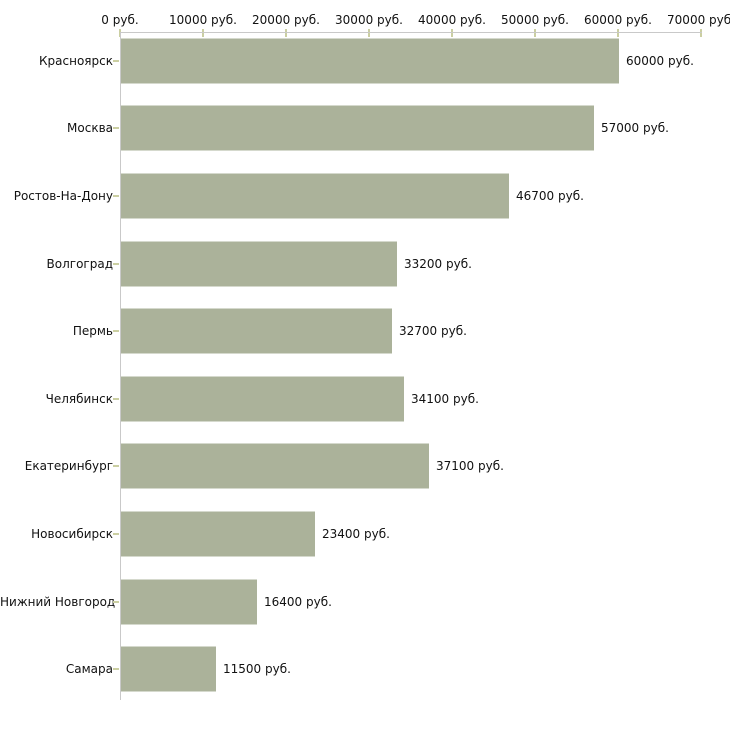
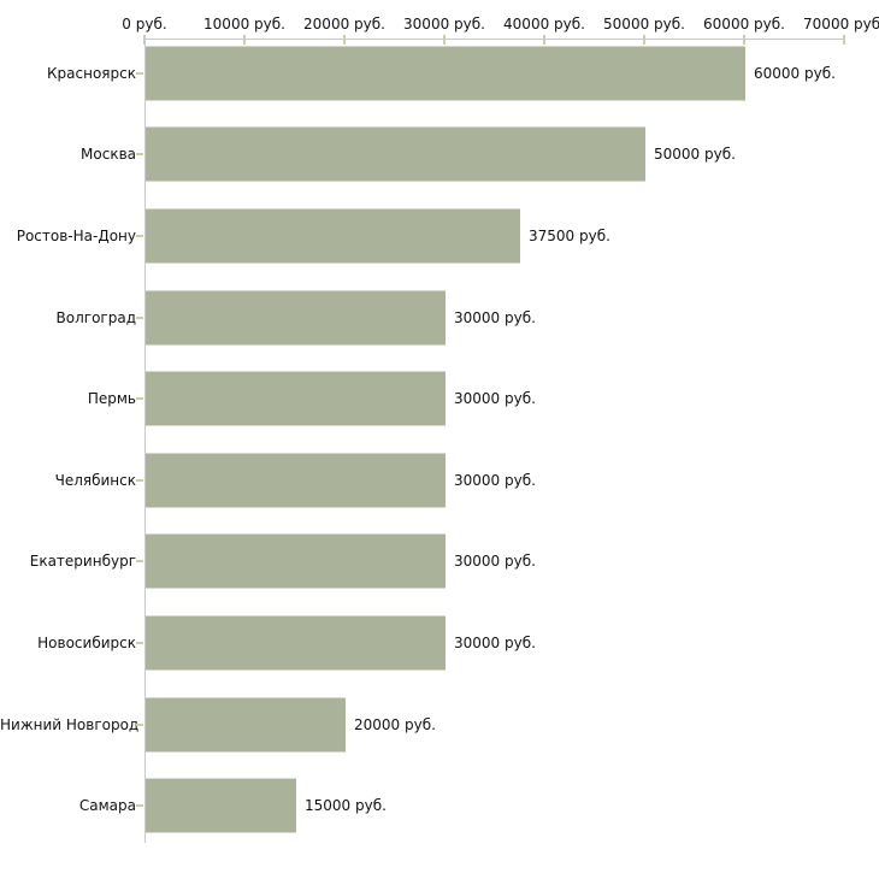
Москва: 57000 -> 50000
Ростов-На-Дону: 46700 -> 37500
Волгоград: 33200 -> 30000
Пермь: 32700 -> 30000
Челябинск: 34100 -> 30000
Екатеринбург: 37100 -> 30000
Новосибирск: 23400 -> 30000
Нижний Новгород: 16400 -> 20000
Самара: 11500 -> 15000
